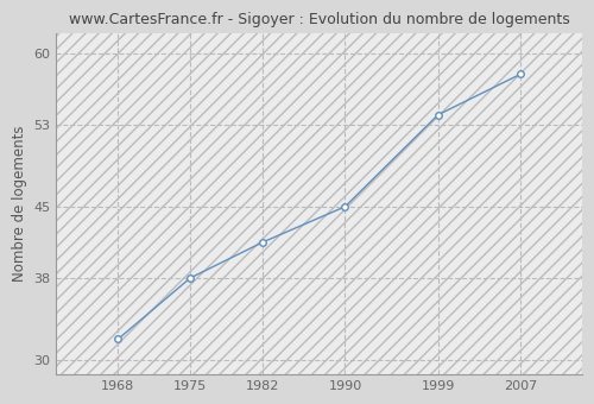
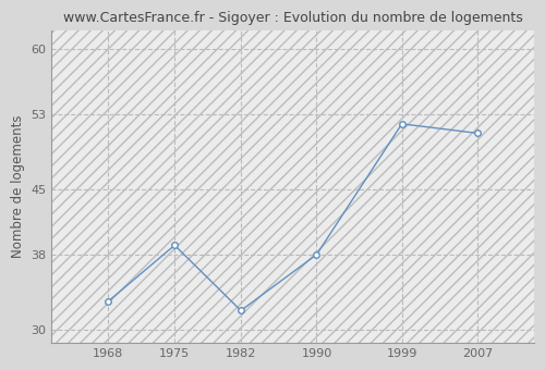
1968: 32.0 -> 33.0
1975: 38.0 -> 39.0
1982: 41.5 -> 32.0
1990: 45.0 -> 38.0
1999: 54.0 -> 52.0
2007: 58.0 -> 51.0
